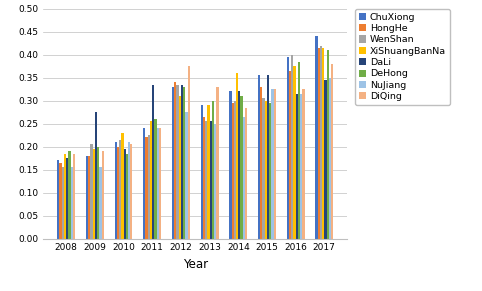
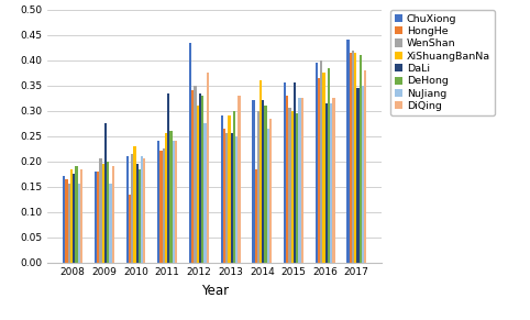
HongHe/2010: 0.200 -> 0.135
ChuXiong/2012: 0.330 -> 0.435
WenShan/2012: 0.335 -> 0.350
HongHe/2014: 0.295 -> 0.185
